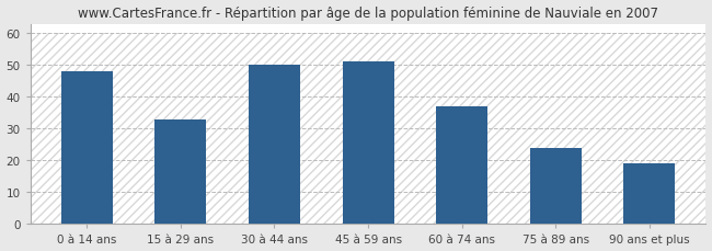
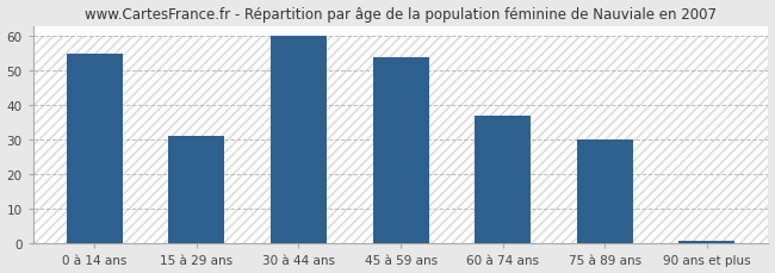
0 à 14 ans: 48 -> 55
15 à 29 ans: 33 -> 31
30 à 44 ans: 50 -> 60
45 à 59 ans: 51 -> 54
75 à 89 ans: 24 -> 30
90 ans et plus: 19 -> 1
